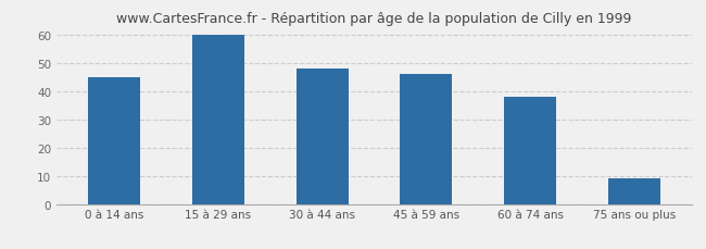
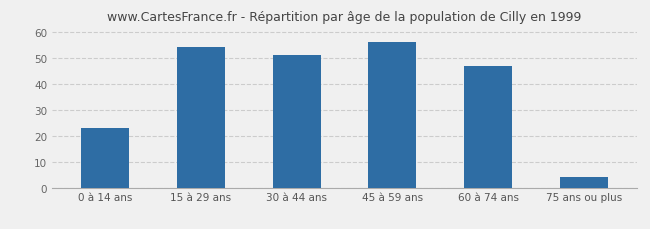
0 à 14 ans: 45 -> 23
15 à 29 ans: 60 -> 54
30 à 44 ans: 48 -> 51
45 à 59 ans: 46 -> 56
60 à 74 ans: 38 -> 47
75 ans ou plus: 9 -> 4
